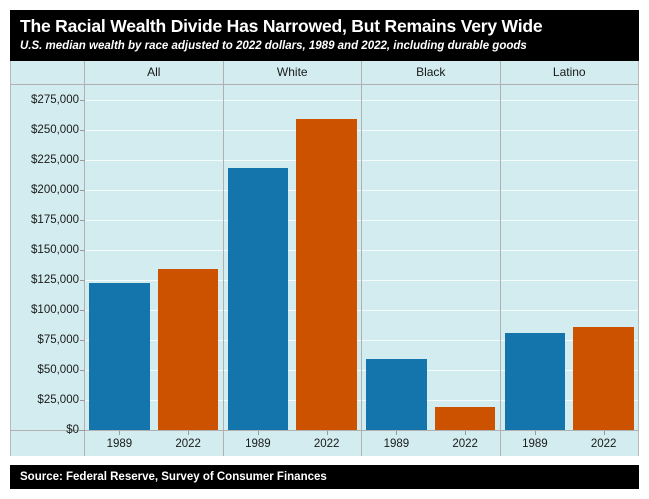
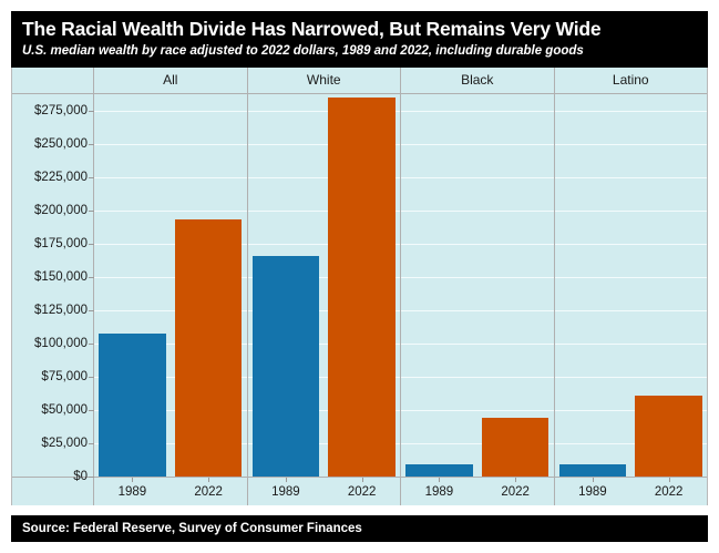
1989/All: $122000 -> $107000
2022/All: $134000 -> $193000
1989/White: $218000 -> $166000
2022/White: $259000 -> $285000
1989/Black: $59000 -> $9000
2022/Black: $19000 -> $44000
1989/Latino: $81000 -> $10000
2022/Latino: $86000 -> $61000
